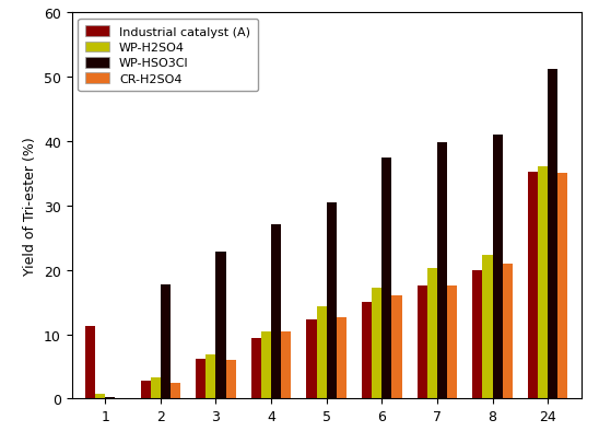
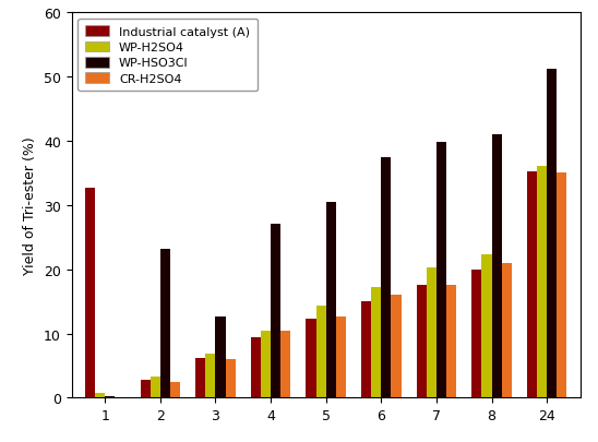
Industrial catalyst (A)/1: 11.3 -> 32.6
WP-HSO3Cl/2: 17.8 -> 23.2
WP-HSO3Cl/3: 22.8 -> 12.6
